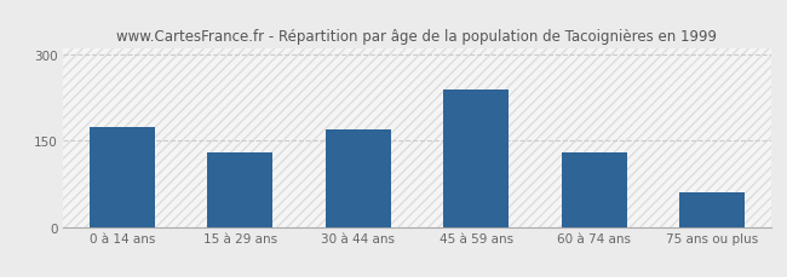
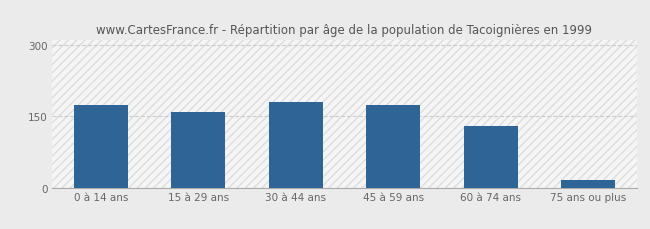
15 à 29 ans: 130 -> 160
30 à 44 ans: 170 -> 181
45 à 59 ans: 240 -> 173
75 ans ou plus: 60 -> 15
